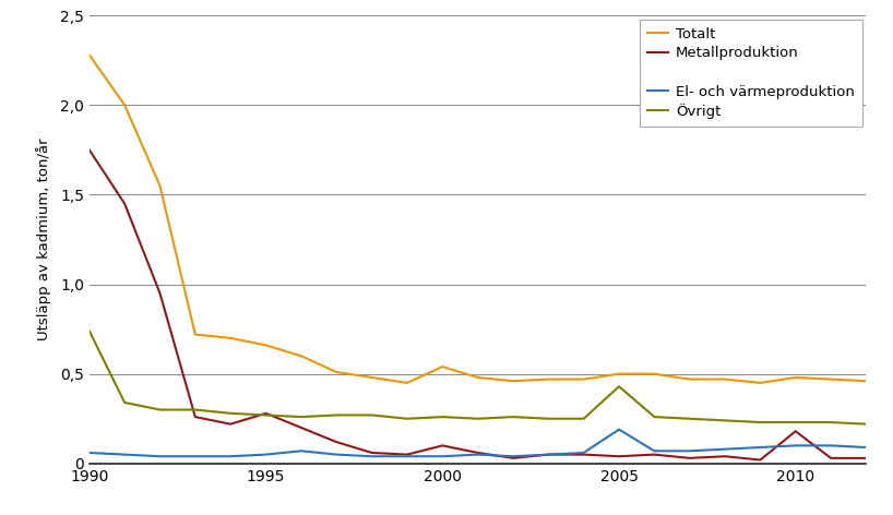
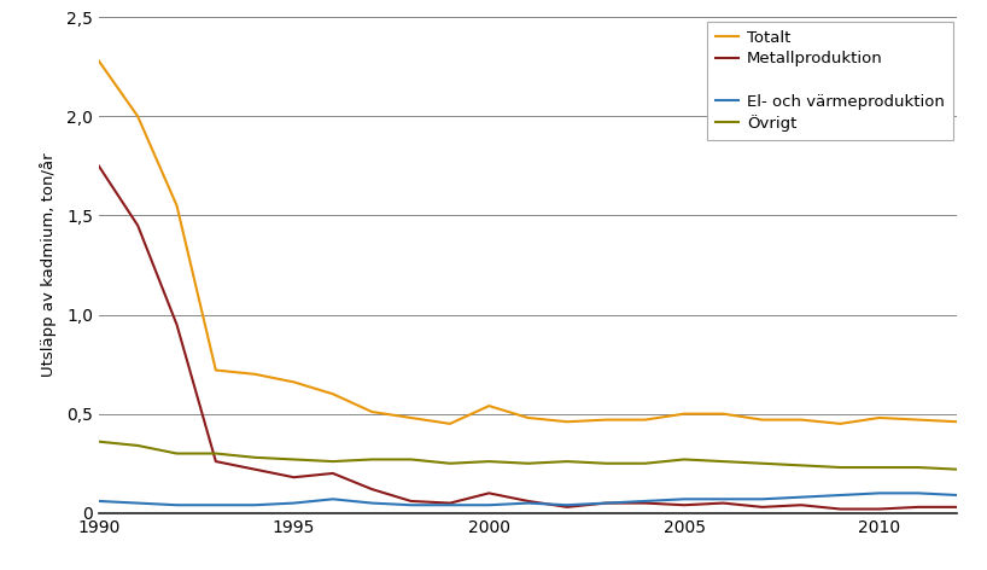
Övrigt/1990: 0,74 -> 0,36
Metallproduktion/1995: 0,28 -> 0,18
El- och värmeproduktion/2005: 0,19 -> 0,07
Övrigt/2005: 0,43 -> 0,27
Metallproduktion/2010: 0,18 -> 0,02
